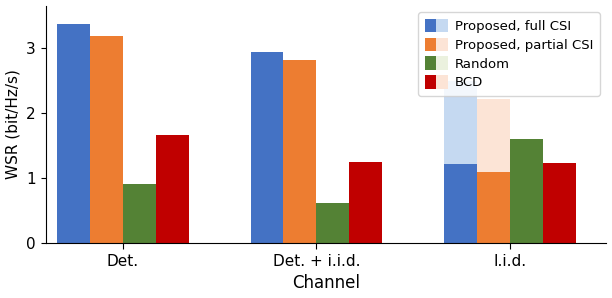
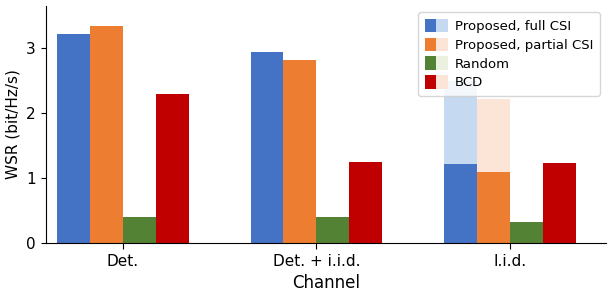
Proposed, full CSI/Det.: 3.36 -> 3.22
Proposed, partial CSI/Det.: 3.18 -> 3.34
Random/Det.: 0.92 -> 0.40
BCD/Det.: 1.66 -> 2.30
Random/Det. + i.i.d.: 0.62 -> 0.40
Random/I.i.d.: 1.60 -> 0.33
